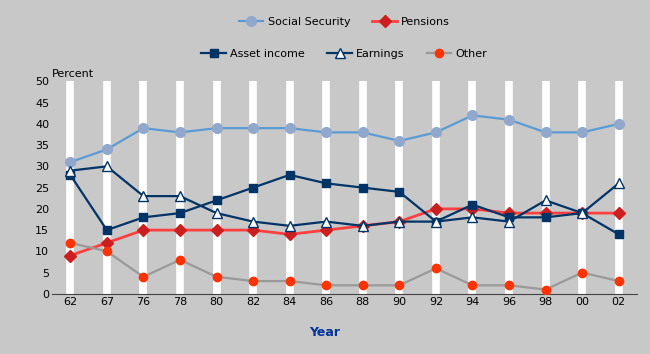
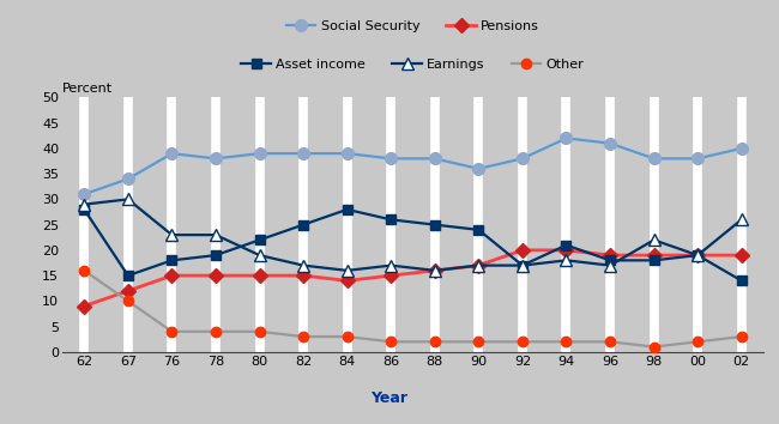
Other/62: 12 -> 16
Other/78: 8 -> 4
Other/92: 6 -> 2
Other/00: 5 -> 2
